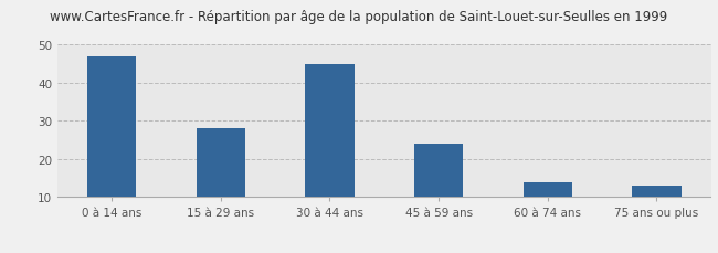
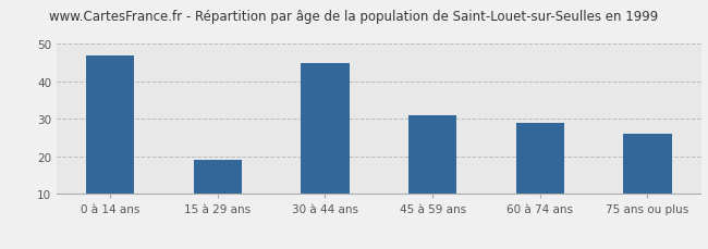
15 à 29 ans: 28 -> 19
45 à 59 ans: 24 -> 31
60 à 74 ans: 14 -> 29
75 ans ou plus: 13 -> 26
